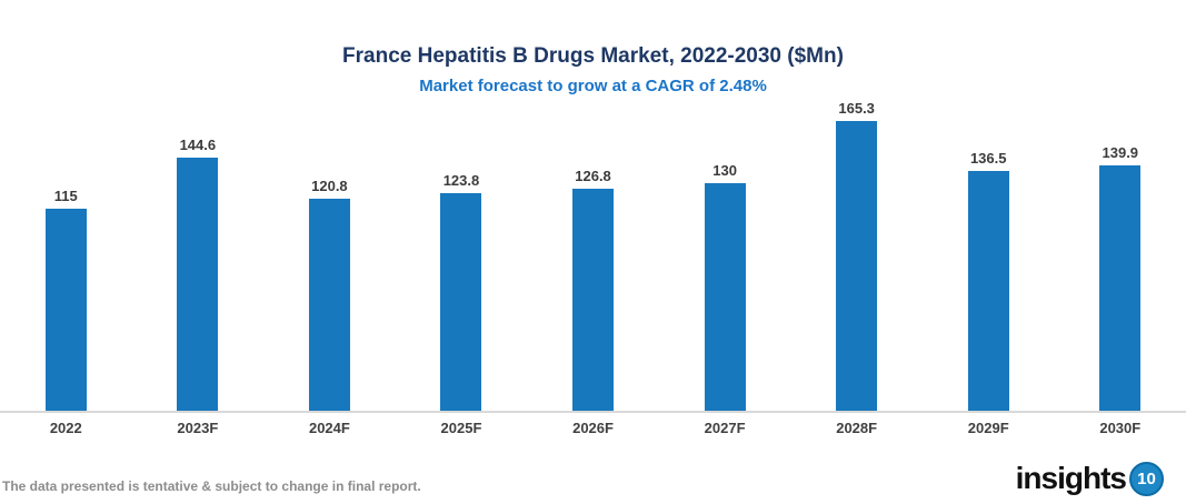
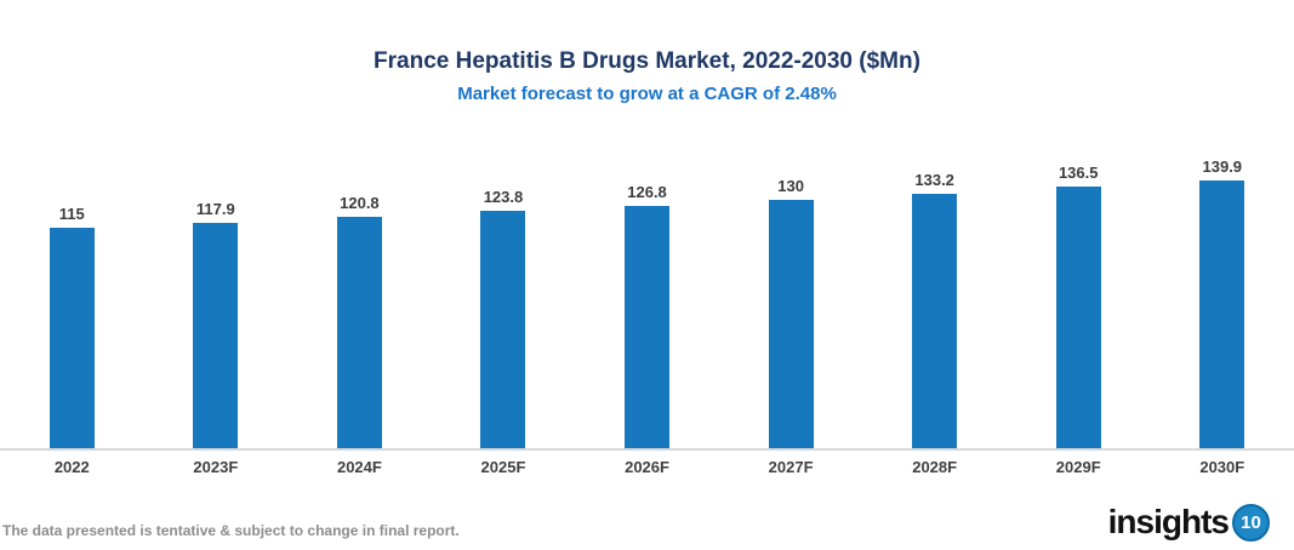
2023F: 144.6 -> 117.9
2028F: 165.3 -> 133.2
